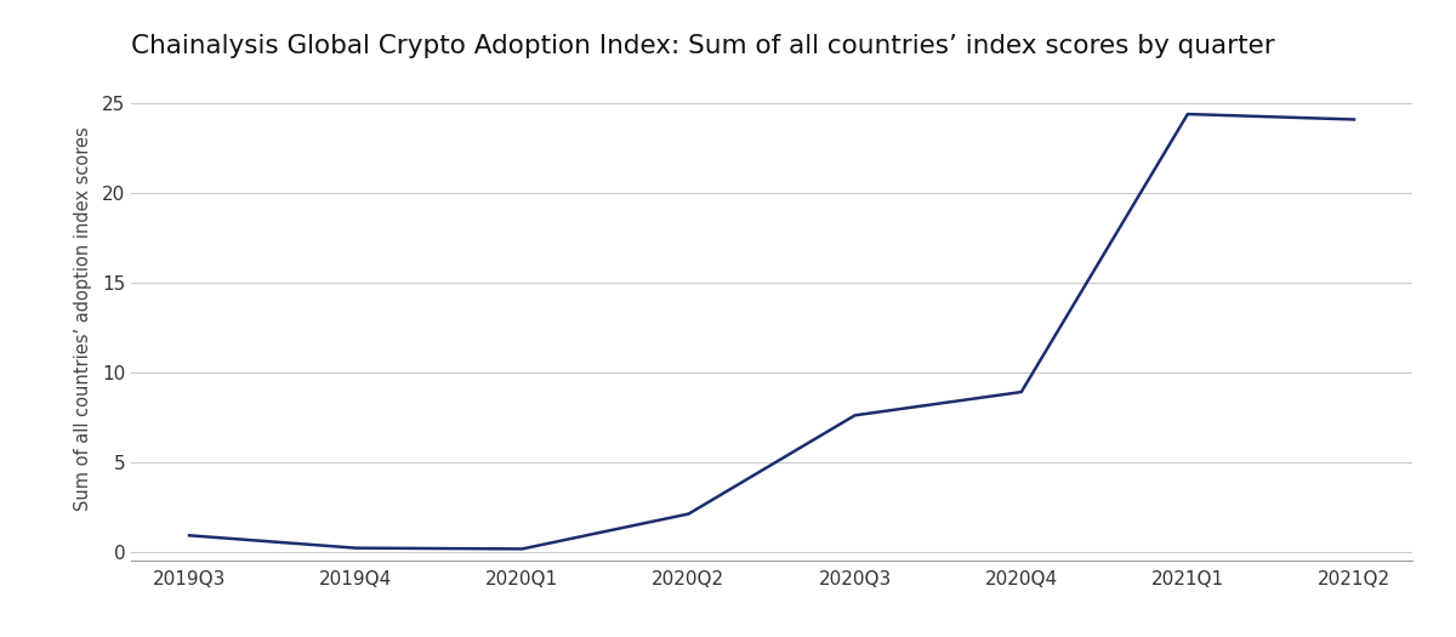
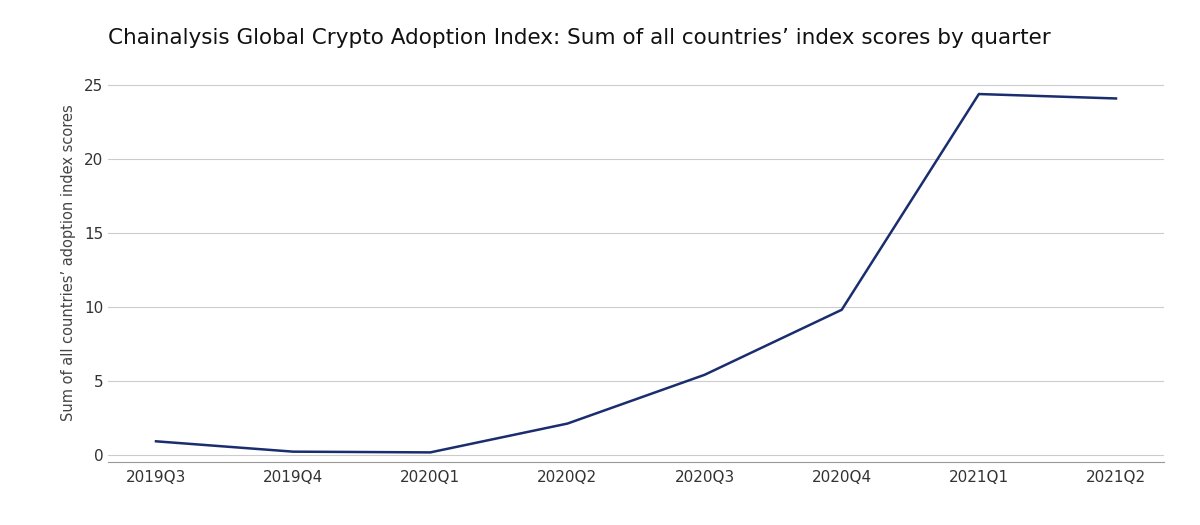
2020Q3: 7.6 -> 5.4
2020Q4: 8.9 -> 9.8
